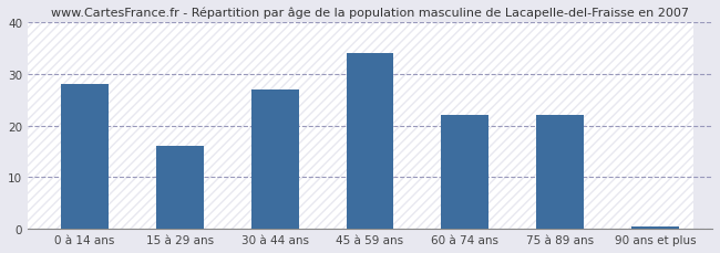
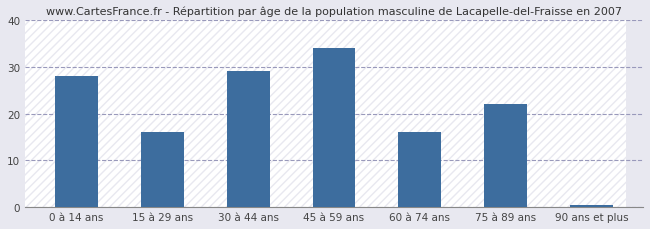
30 à 44 ans: 27.0 -> 29.0
60 à 74 ans: 22.0 -> 16.0
